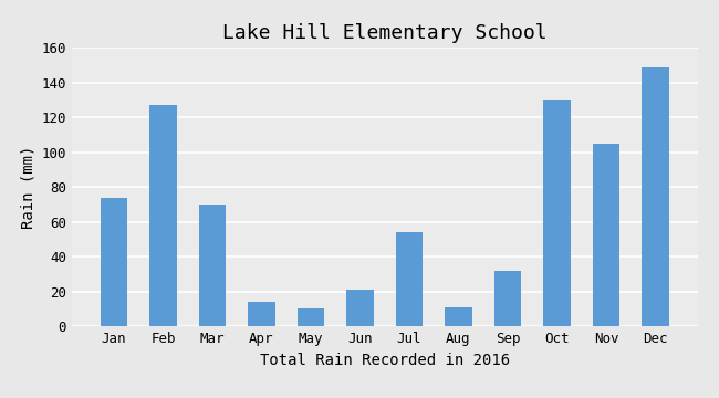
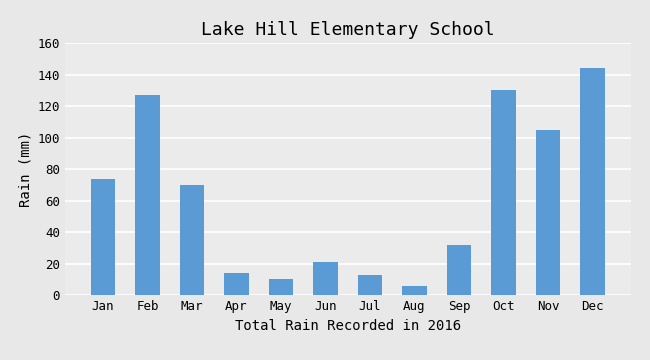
Jul: 54 -> 13
Aug: 11 -> 6
Dec: 149 -> 144
